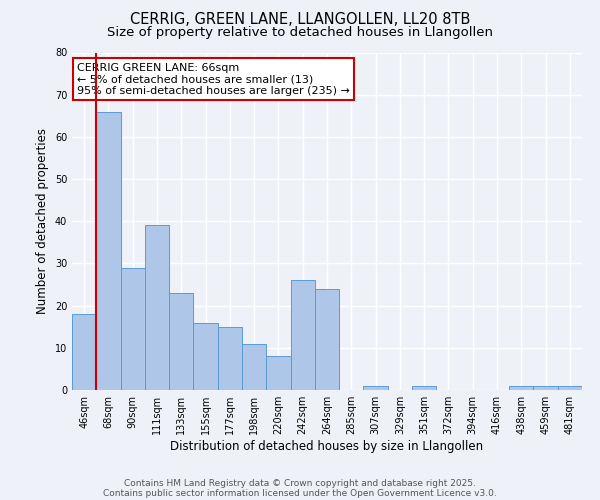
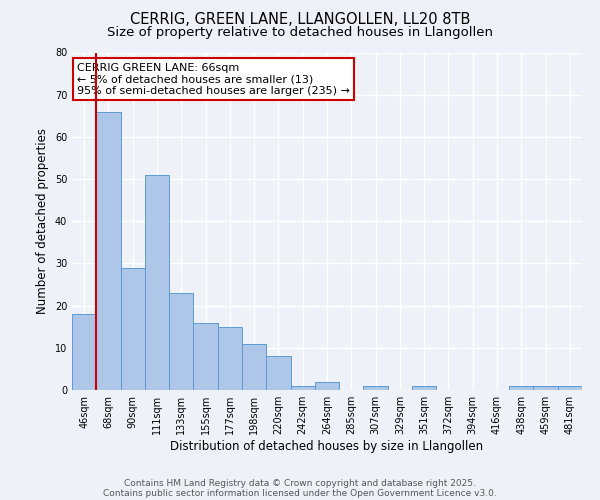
111sqm: 39 -> 51
242sqm: 26 -> 1
264sqm: 24 -> 2
